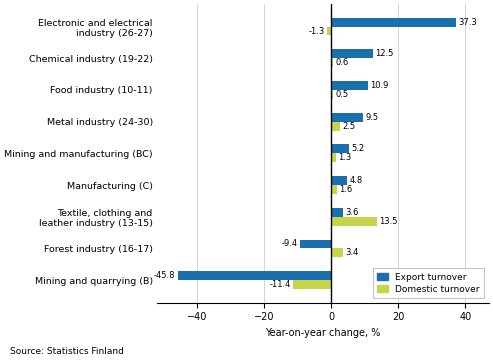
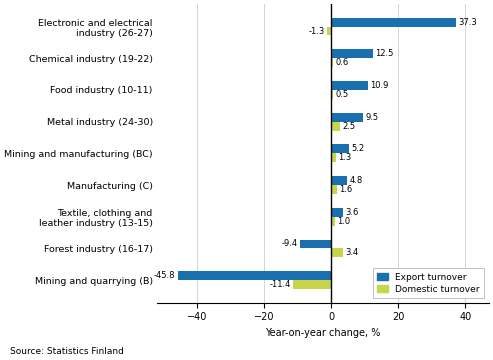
Domestic turnover/Textile, clothing and leather industry (13-15): 13.5 -> 1.0
